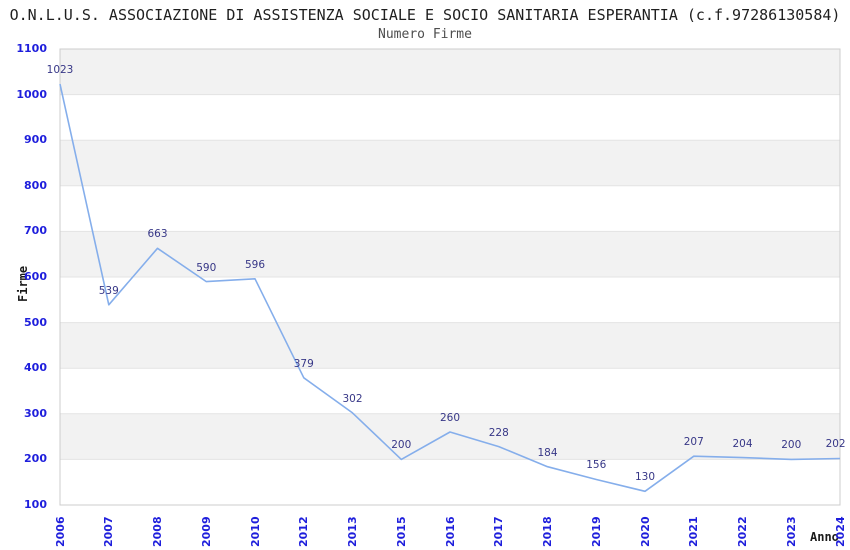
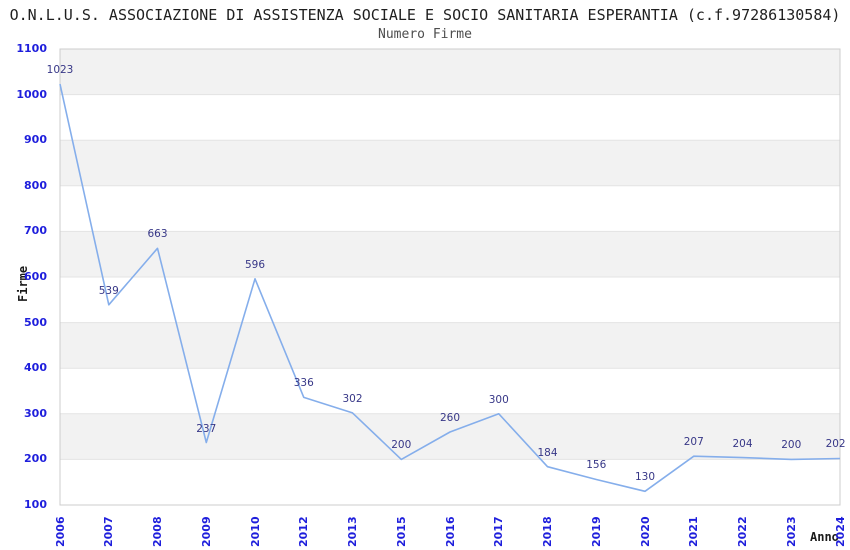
2009: 590 -> 237
2012: 379 -> 336
2017: 228 -> 300
